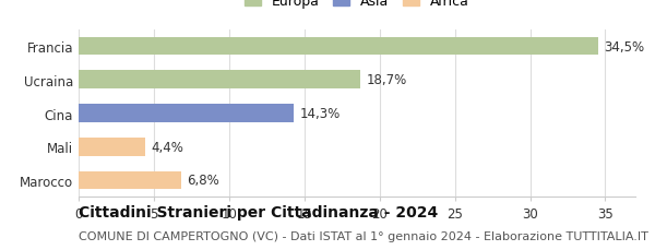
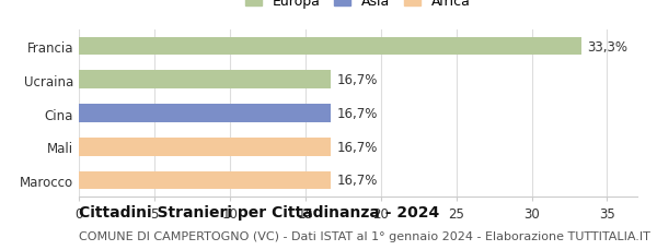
Francia: 34,5% -> 33,3%
Ucraina: 18,7% -> 16,7%
Cina: 14,3% -> 16,7%
Mali: 4,4% -> 16,7%
Marocco: 6,8% -> 16,7%
